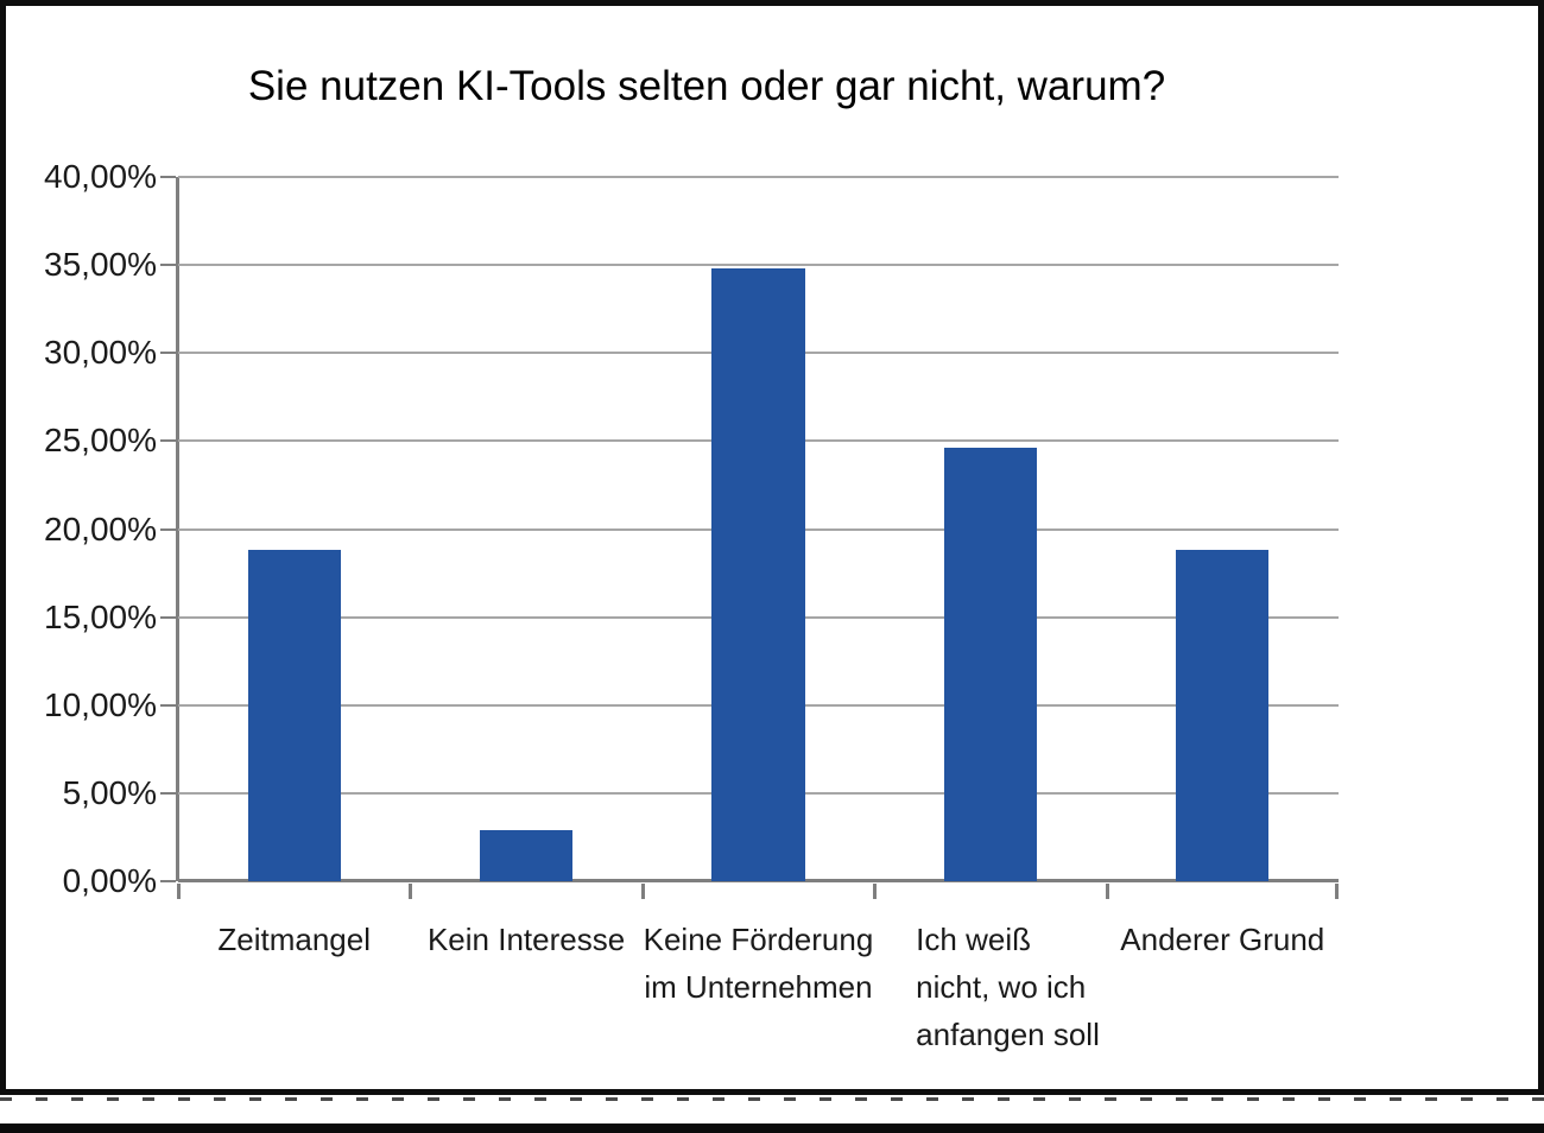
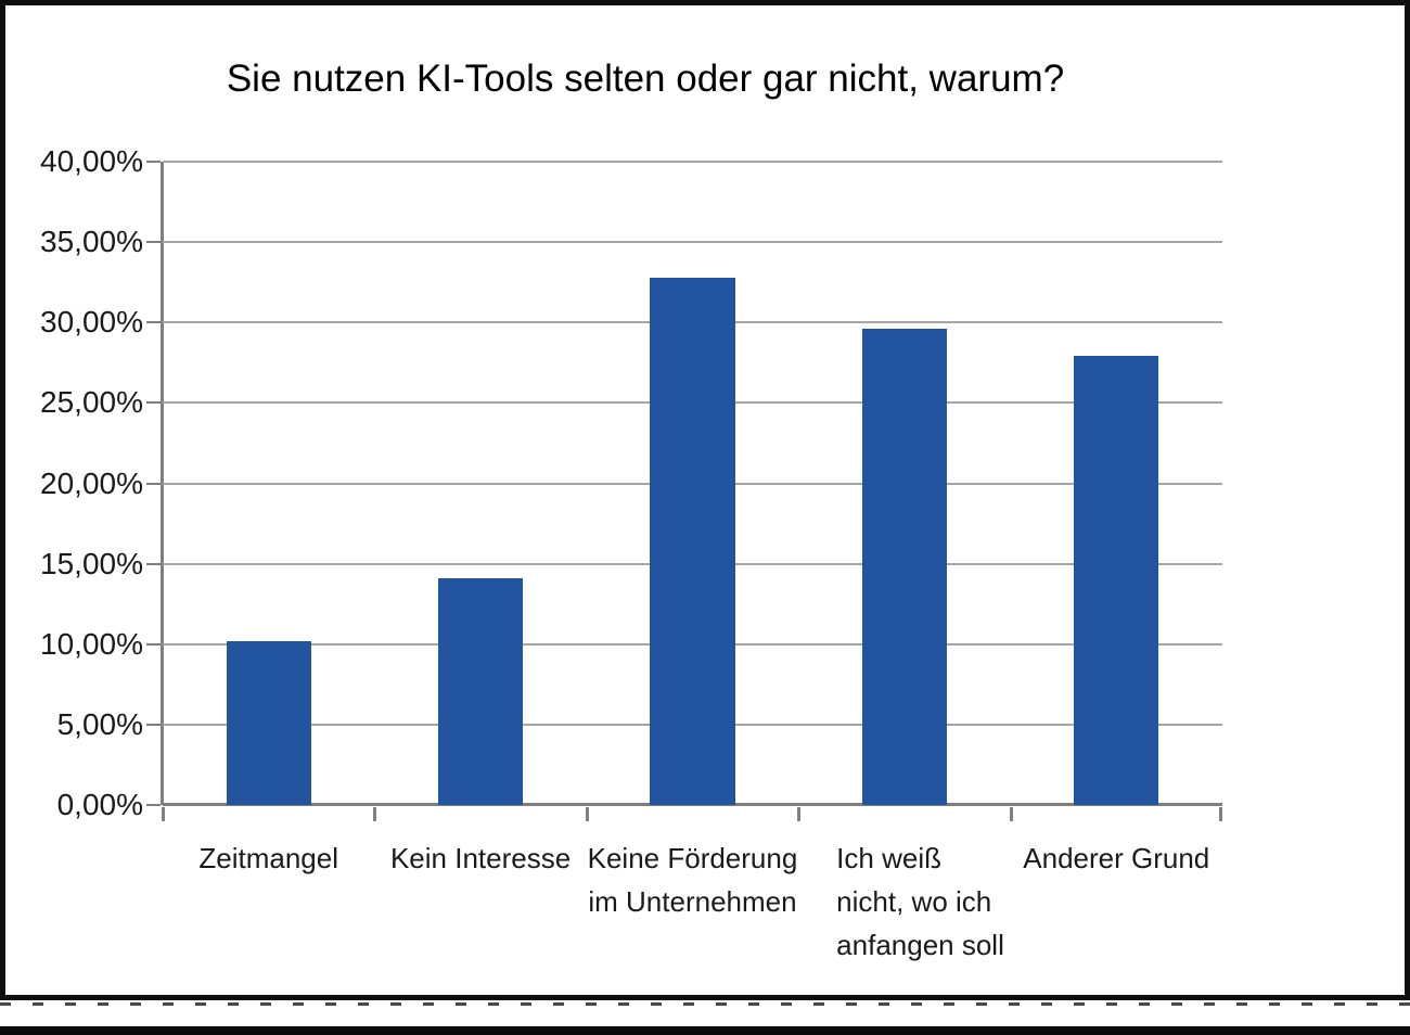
Zeitmangel: 18,8% -> 10,2%
Kein Interesse: 2,9% -> 14,1%
Keine Förderung im Unternehmen: 34,8% -> 32,8%
Ich weiß nicht, wo ich anfangen soll: 24,6% -> 29,6%
Anderer Grund: 18,8% -> 27,9%
